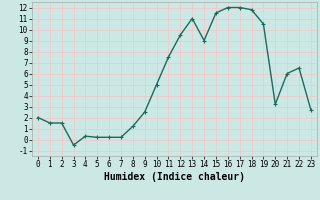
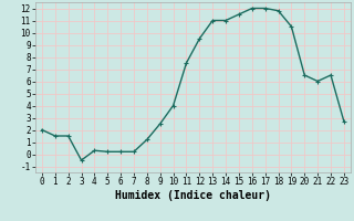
10: 5.0 -> 4.0
14: 9.0 -> 11.0
20: 3.2 -> 6.5
